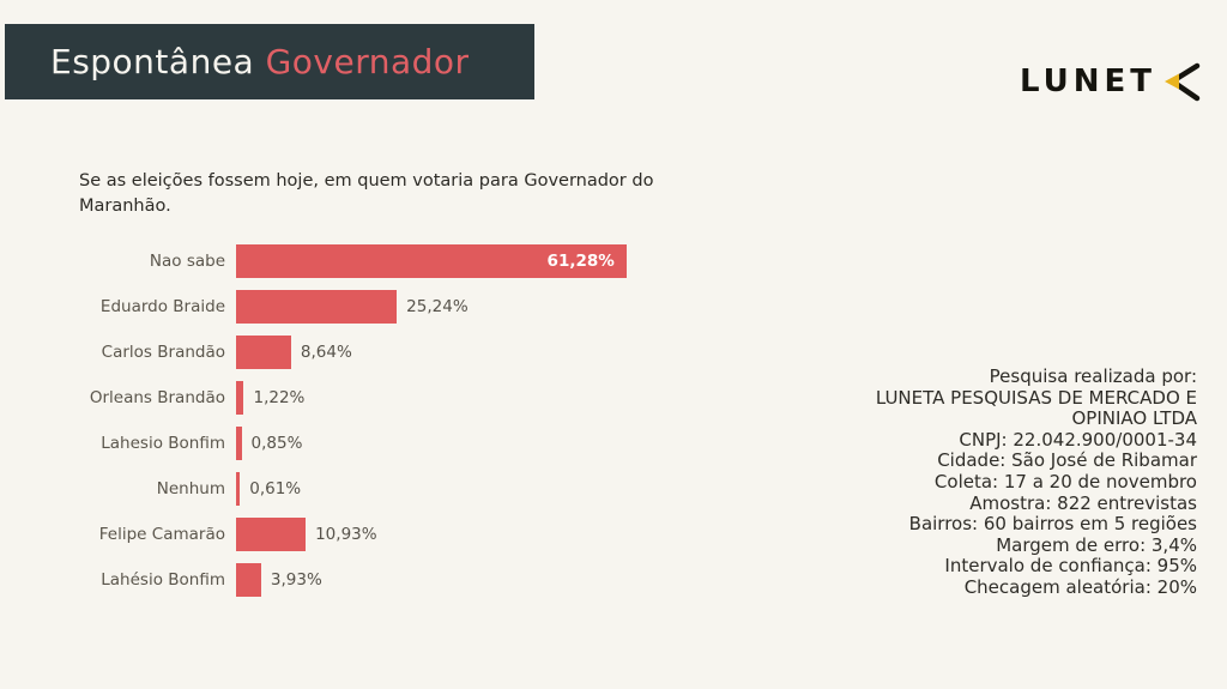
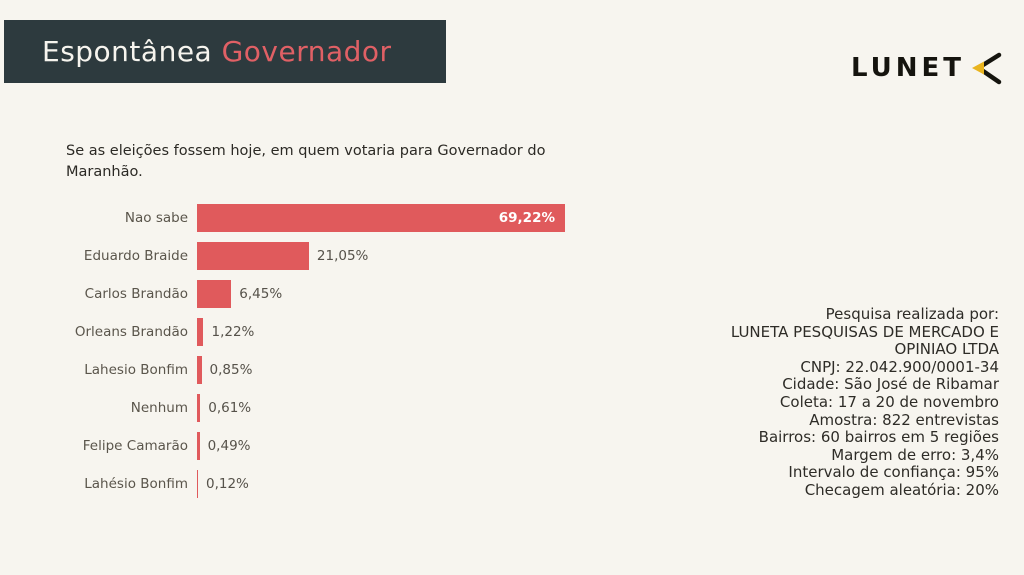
Nao sabe: 61,28% -> 69,22%
Eduardo Braide: 25,24% -> 21,05%
Carlos Brandão: 8,64% -> 6,45%
Felipe Camarão: 10,93% -> 0,49%
Lahésio Bonfim: 3,93% -> 0,12%
